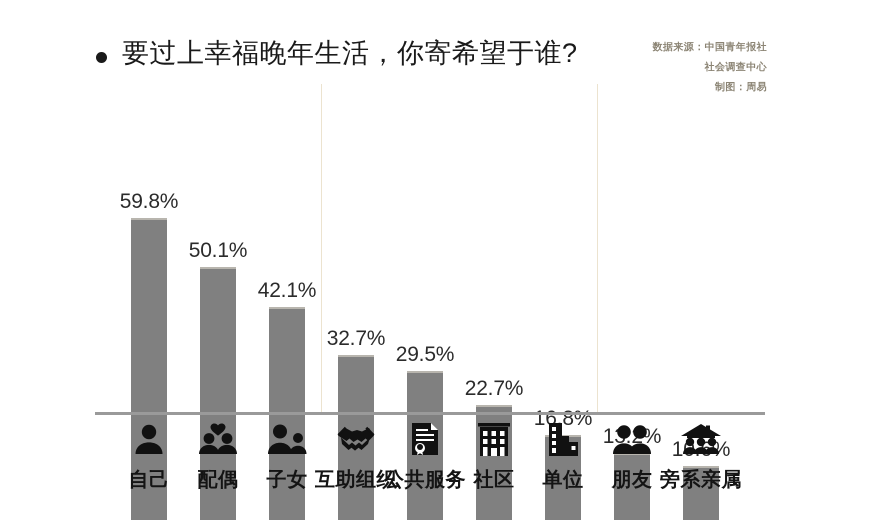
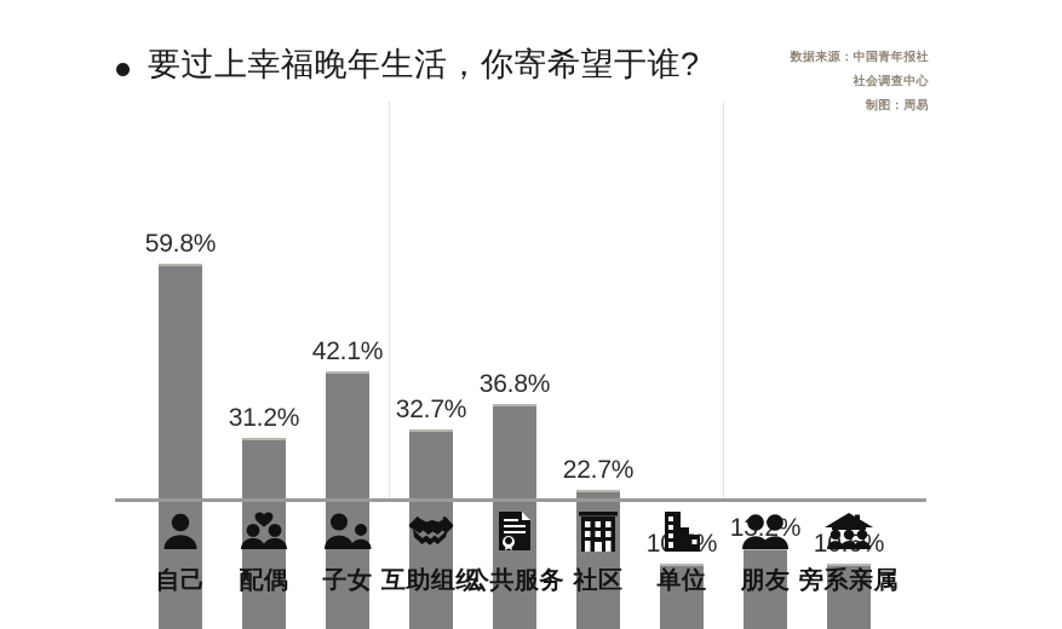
配偶: 50.1% -> 31.2%
公共服务: 29.5% -> 36.8%
单位: 16.8% -> 10.7%
